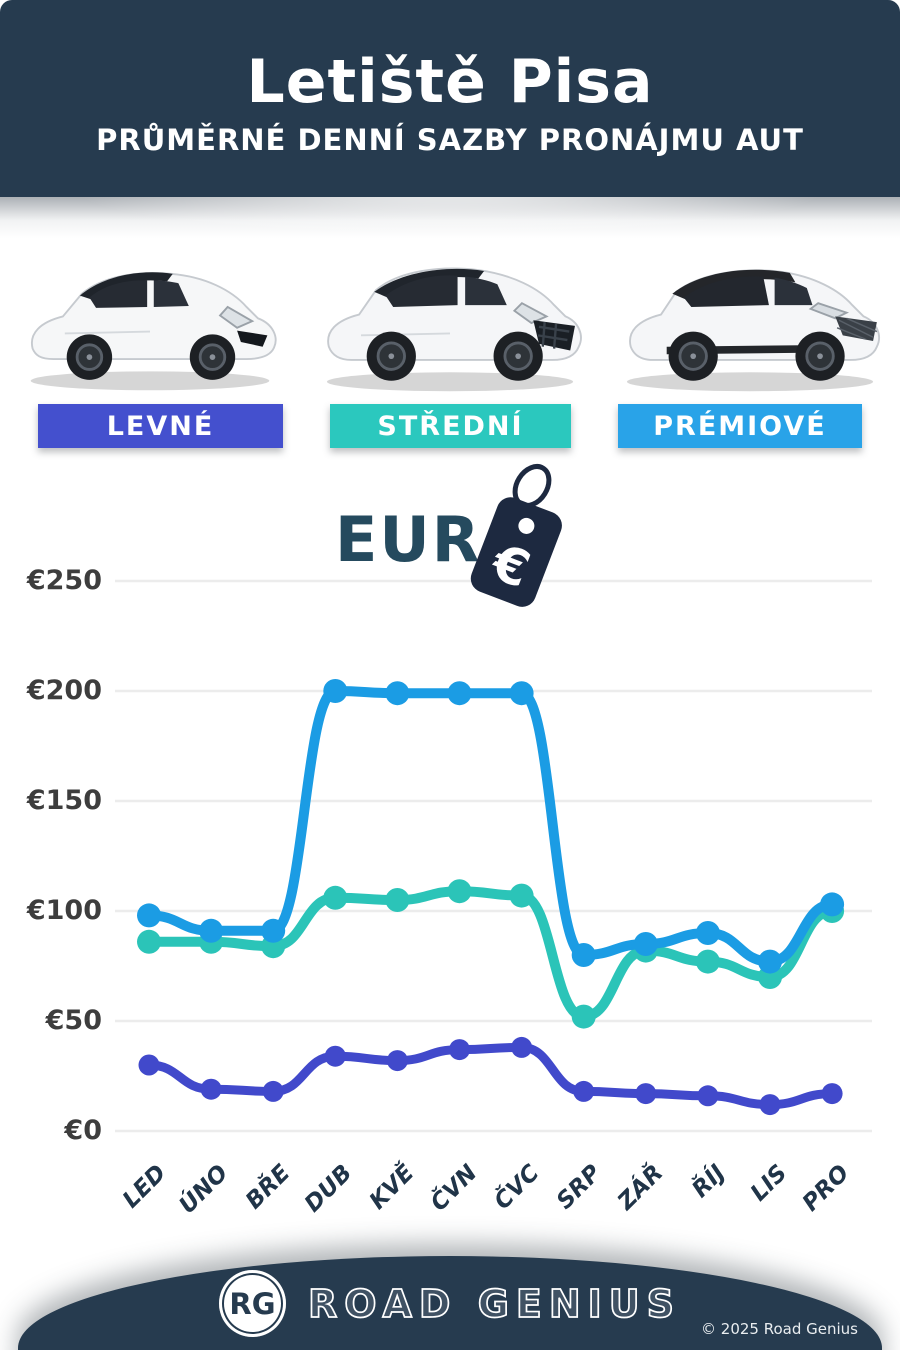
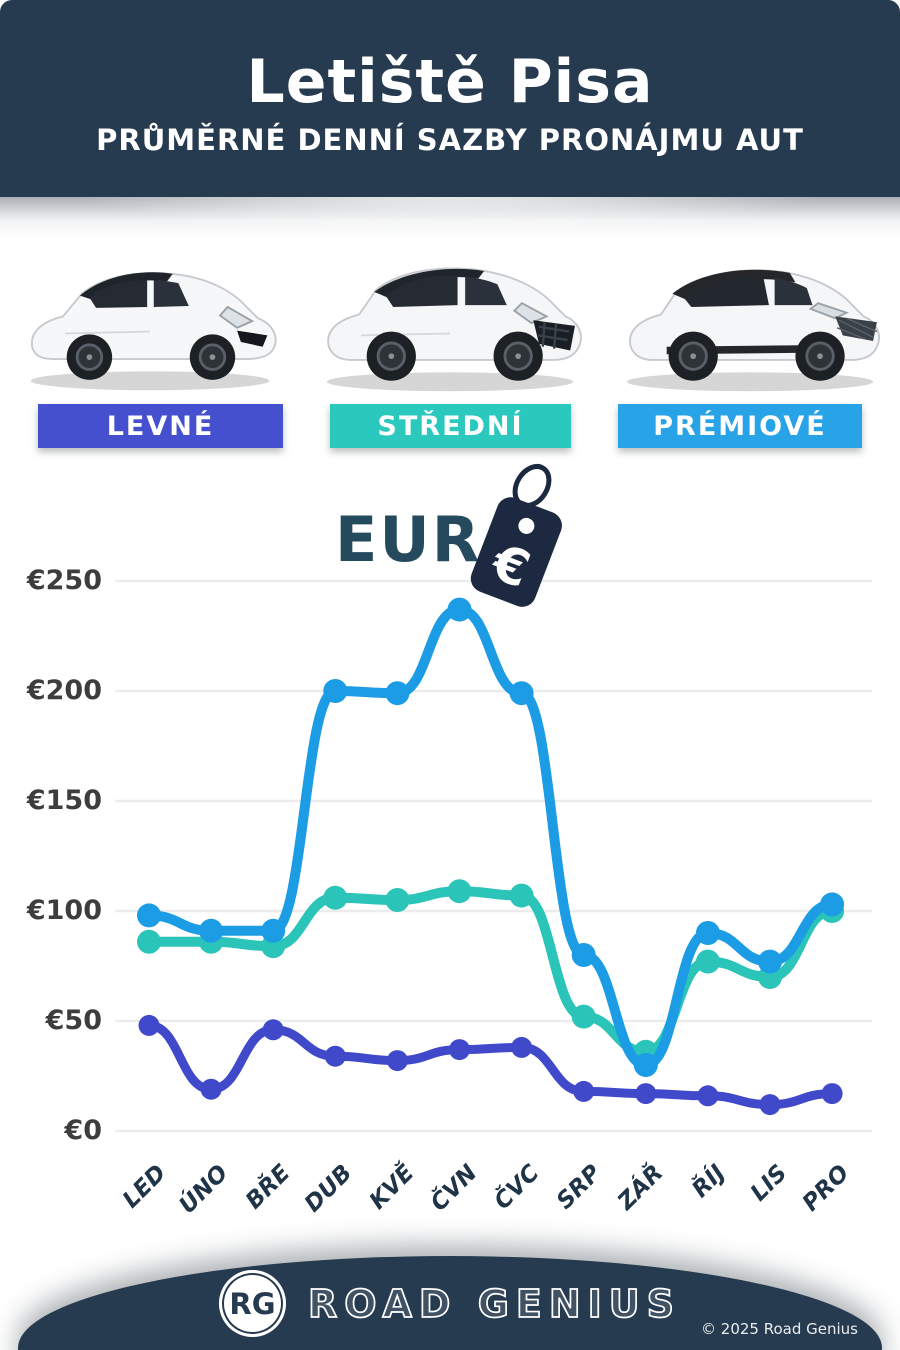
LEVNÉ/LED: €30 -> €48
LEVNÉ/BŘE: €18 -> €46
PRÉMIOVÉ/ČVN: €199 -> €237
STŘEDNÍ/ZÁŘ: €82 -> €36
PRÉMIOVÉ/ZÁŘ: €85 -> €30
